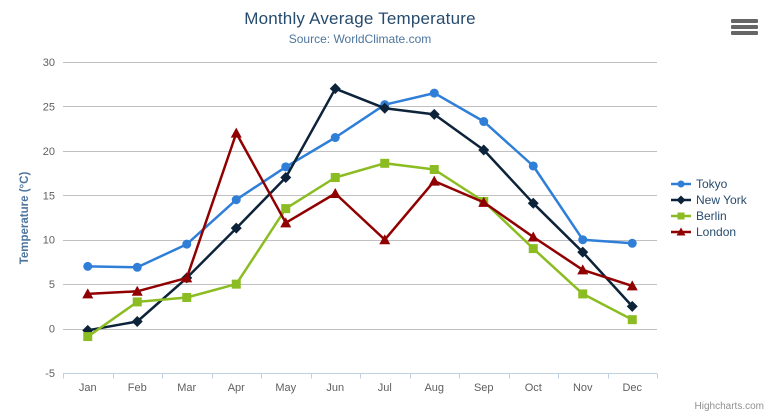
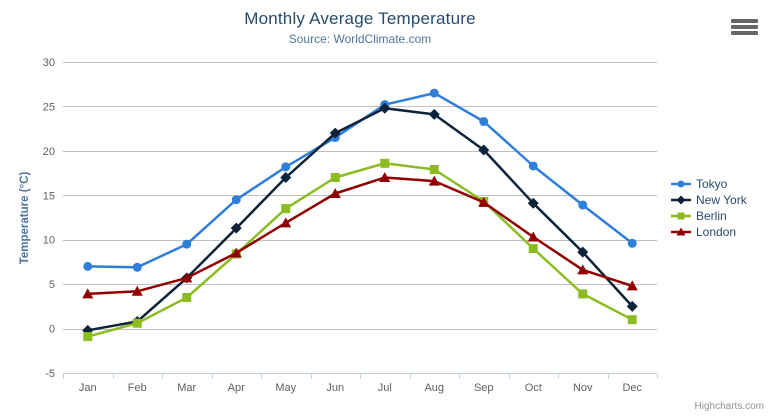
Berlin/Feb: 3 -> 1
Berlin/Apr: 5 -> 8
London/Apr: 22 -> 8
New York/Jun: 27 -> 22
London/Jul: 10 -> 17
Tokyo/Nov: 10 -> 14
